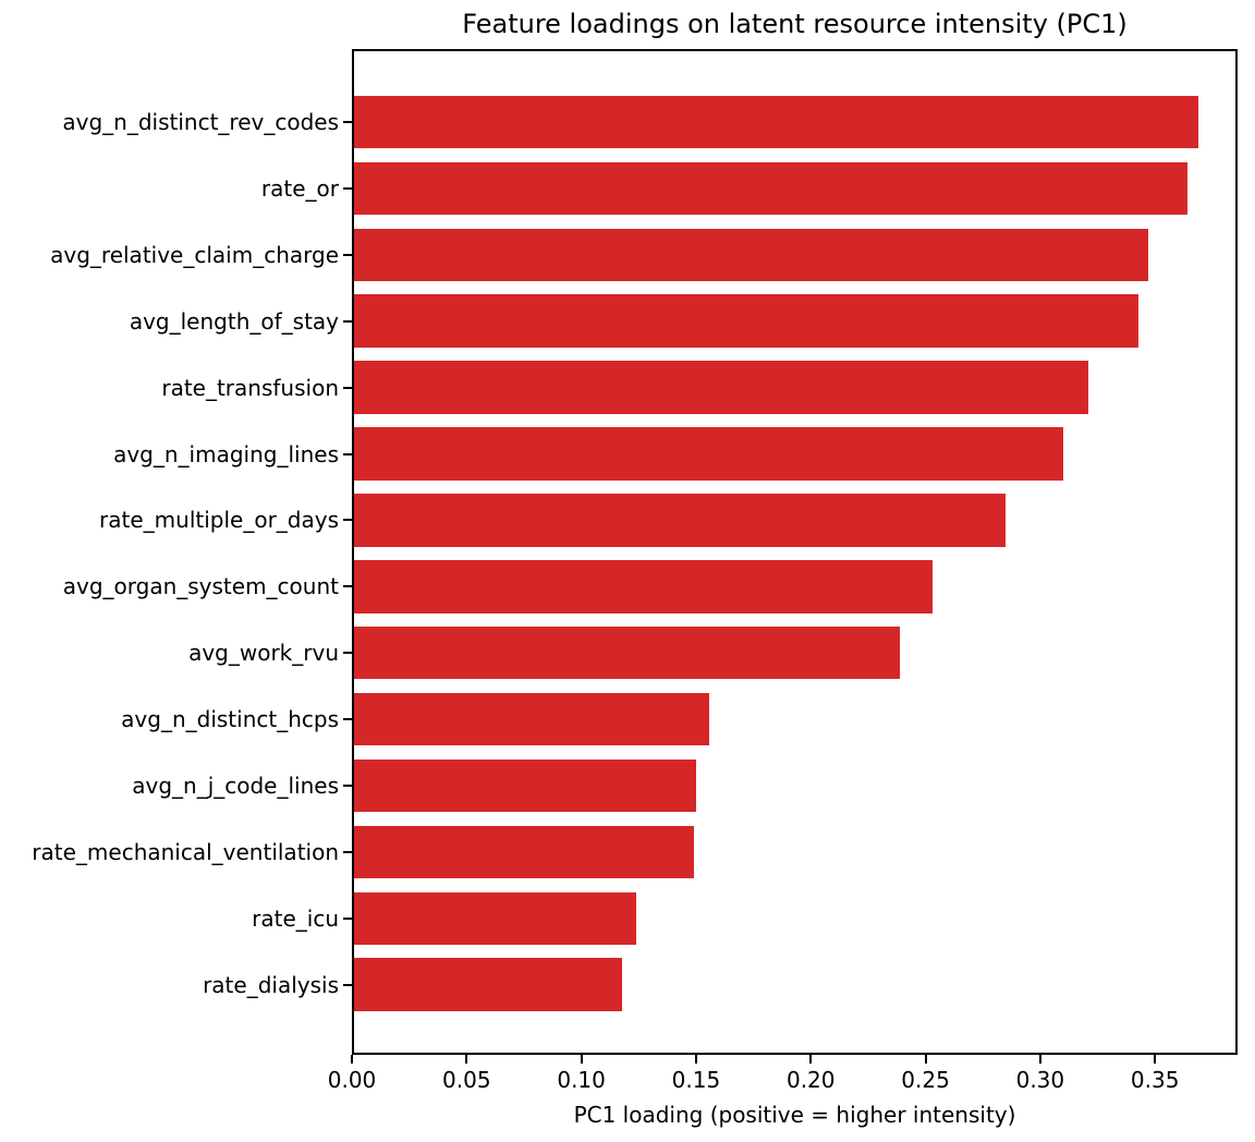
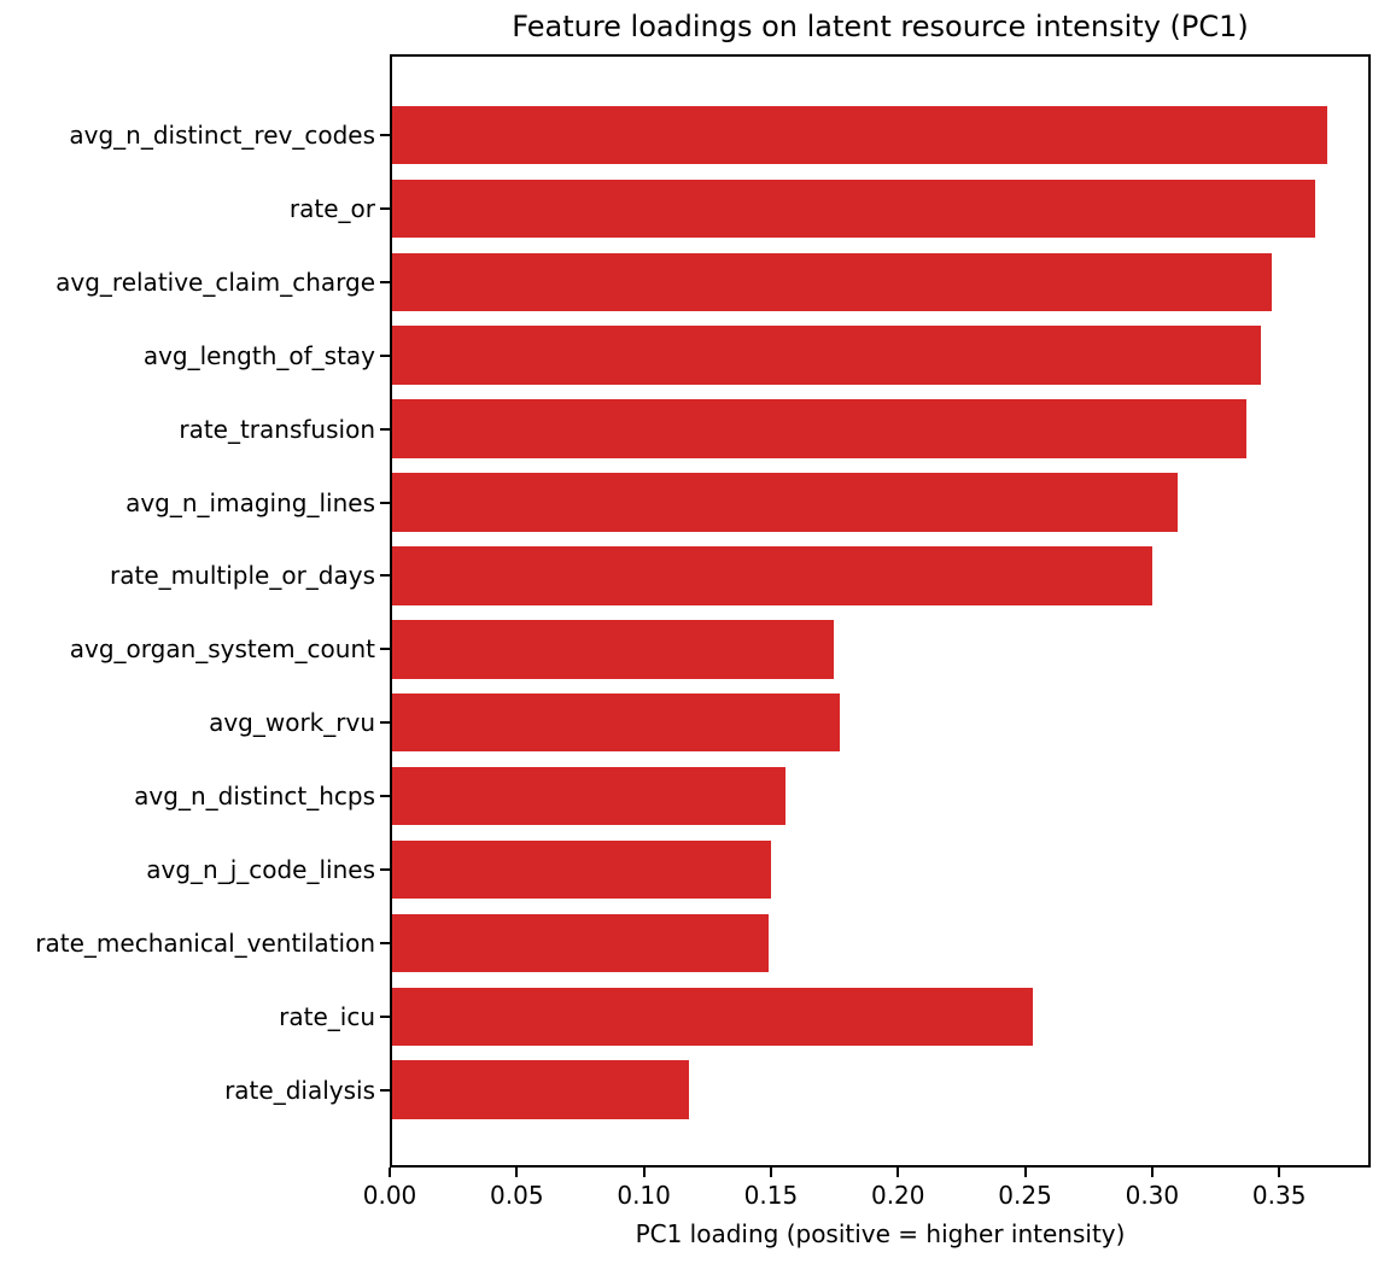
rate_transfusion: 0.320 -> 0.336
rate_multiple_or_days: 0.284 -> 0.299
avg_organ_system_count: 0.252 -> 0.174
avg_work_rvu: 0.238 -> 0.176
rate_icu: 0.123 -> 0.252
